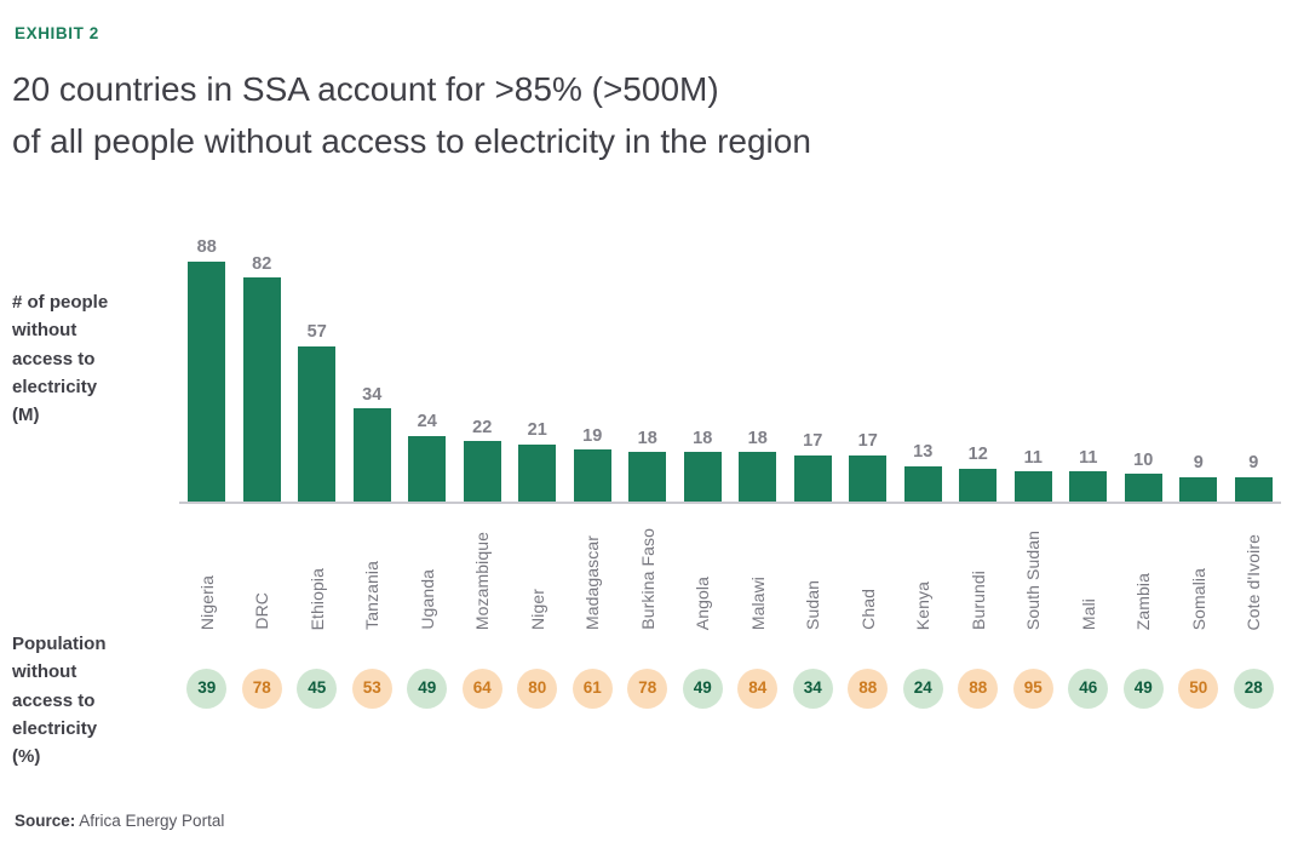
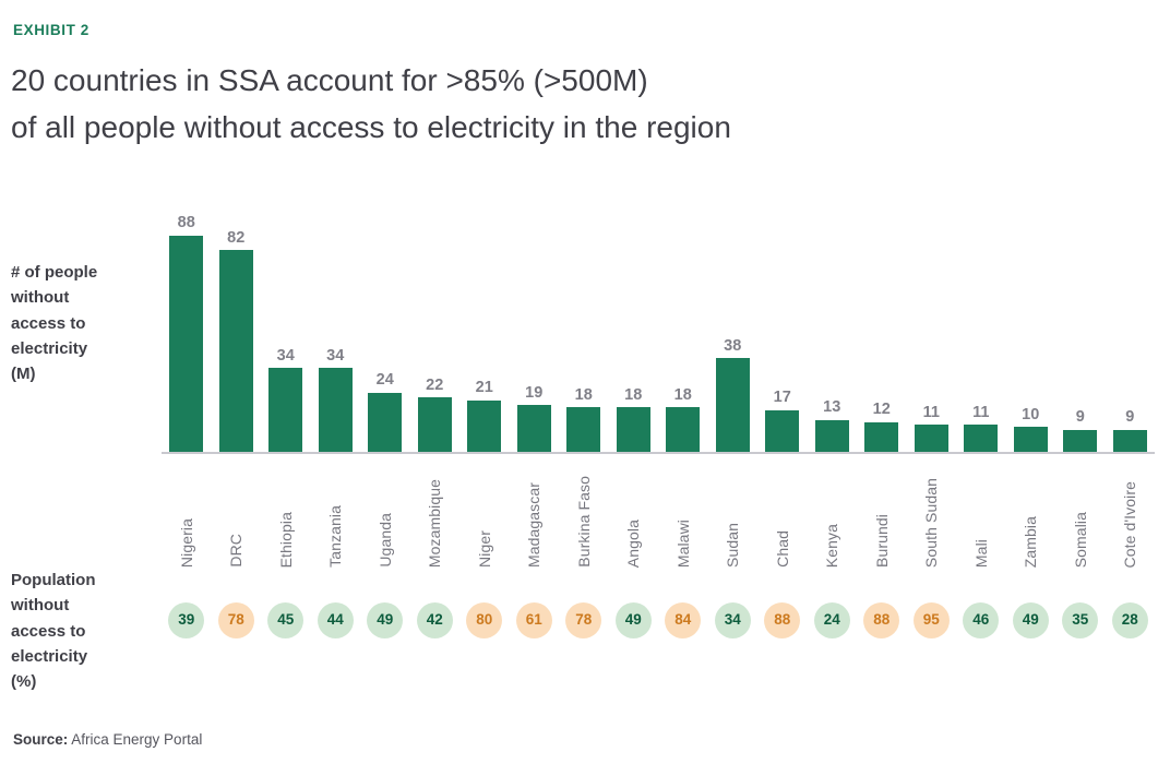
# of people without access to electricity (M)/Ethiopia: 57 -> 34
Population without access to electricity (%)/Tanzania: 53 -> 44
Population without access to electricity (%)/Mozambique: 64 -> 42
# of people without access to electricity (M)/Sudan: 17 -> 38
Population without access to electricity (%)/Somalia: 50 -> 35
